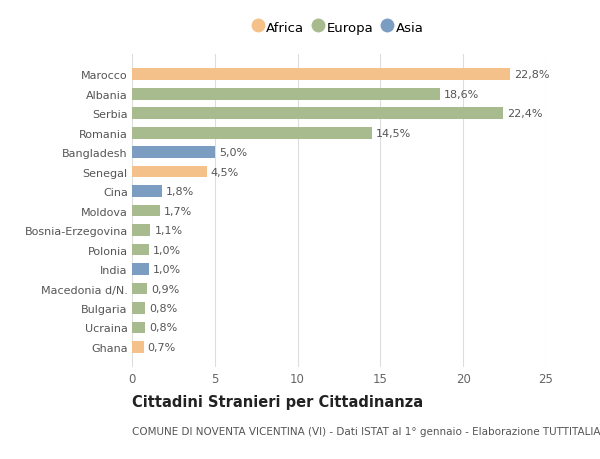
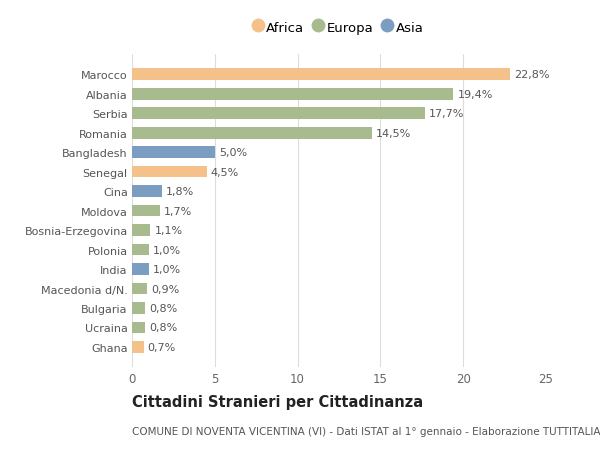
Albania: 18,6% -> 19,4%
Serbia: 22,4% -> 17,7%
